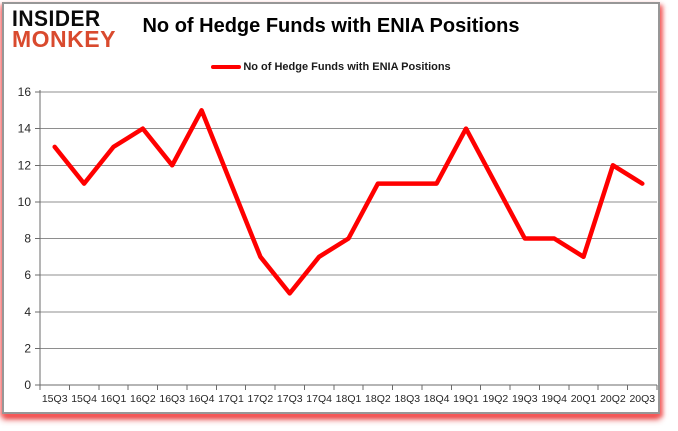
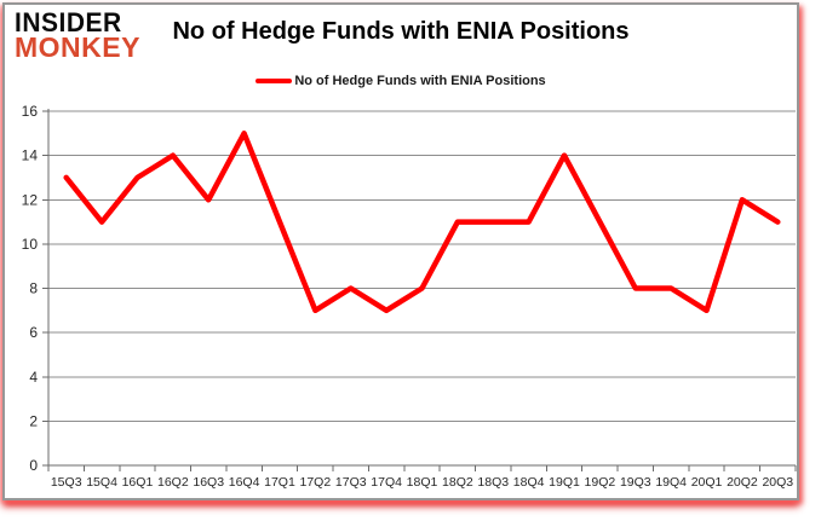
17Q3: 5 -> 8
